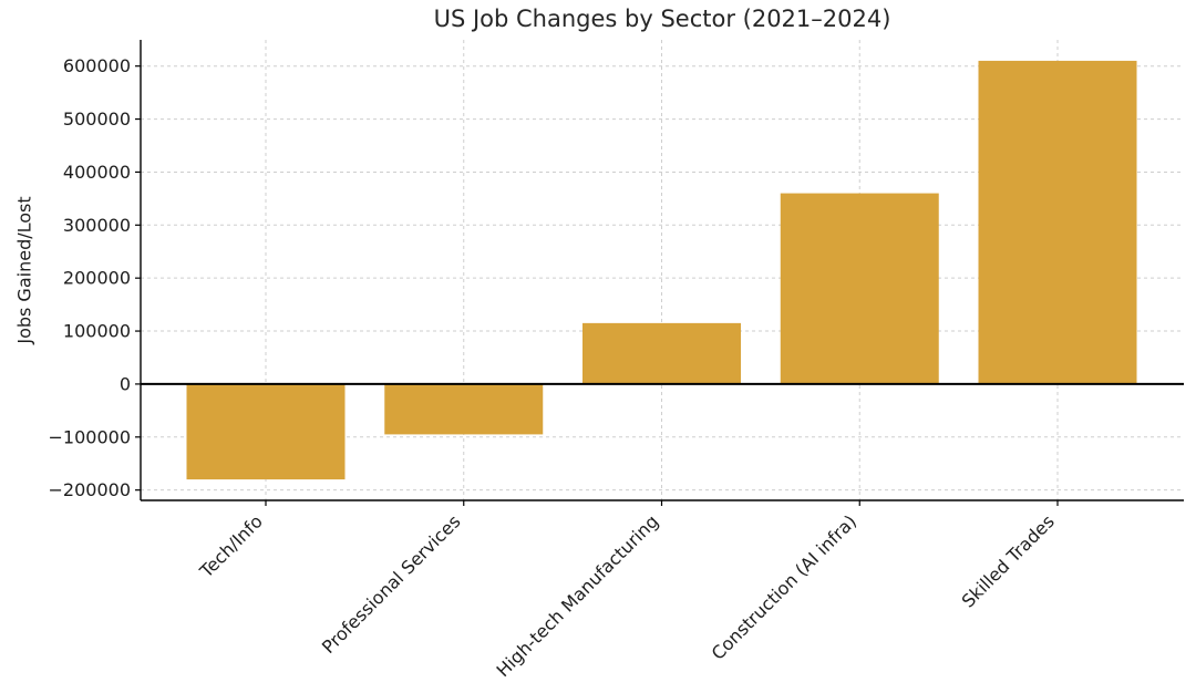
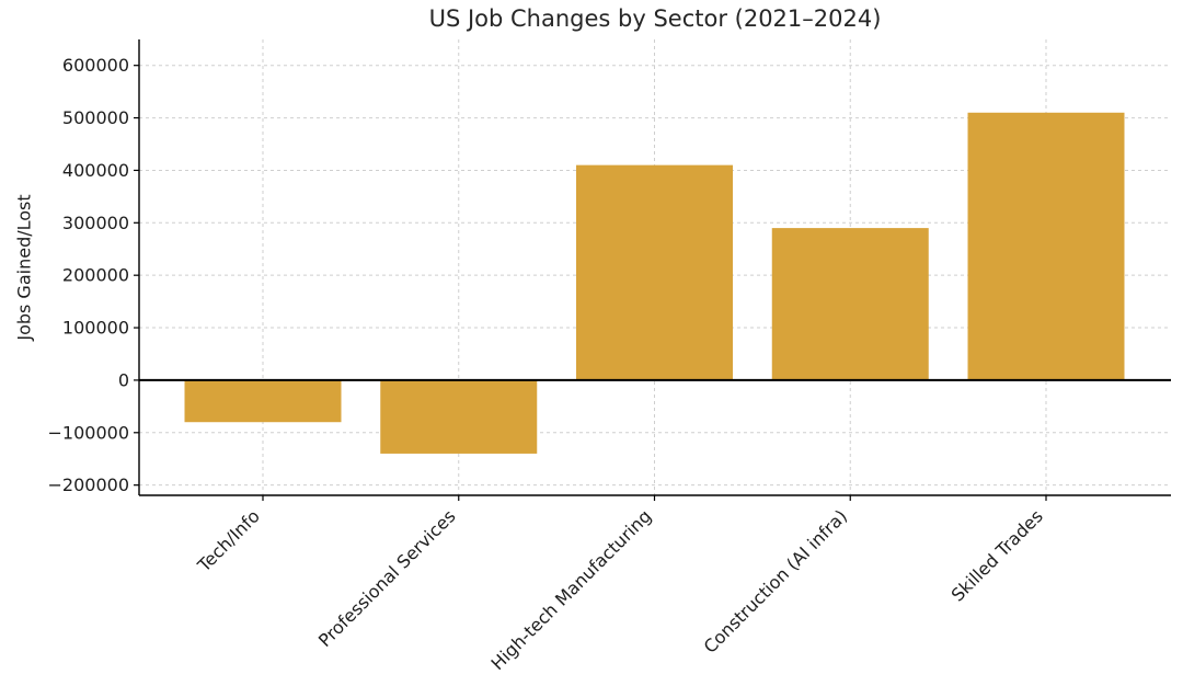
Tech/Info: -180000 -> -80000
Professional Services: -100000 -> -140000
High-tech Manufacturing: 120000 -> 410000
Construction (AI infra): 360000 -> 290000
Skilled Trades: 610000 -> 510000
